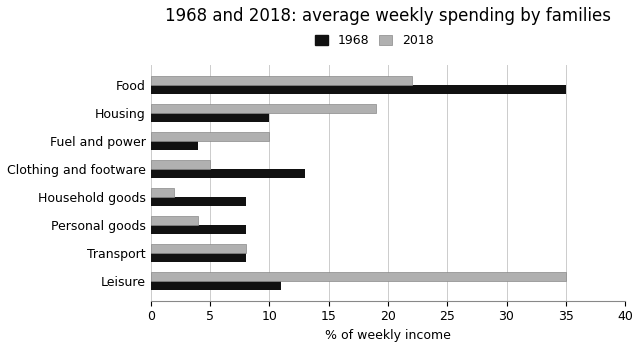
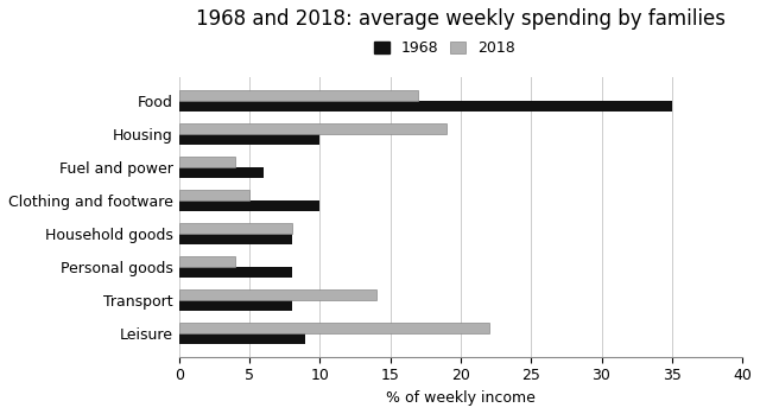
2018/Food: 22 -> 17
2018/Fuel and power: 10 -> 4
1968/Fuel and power: 4 -> 6
1968/Clothing and footware: 13 -> 10
2018/Household goods: 2 -> 8
2018/Transport: 8 -> 14
2018/Leisure: 35 -> 22
1968/Leisure: 11 -> 9
